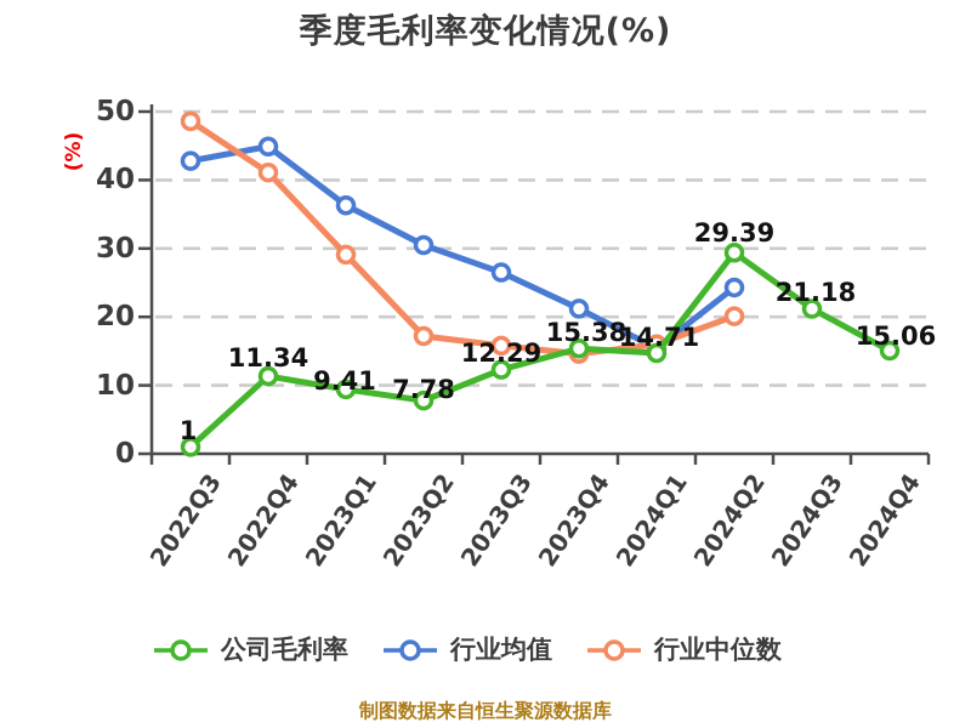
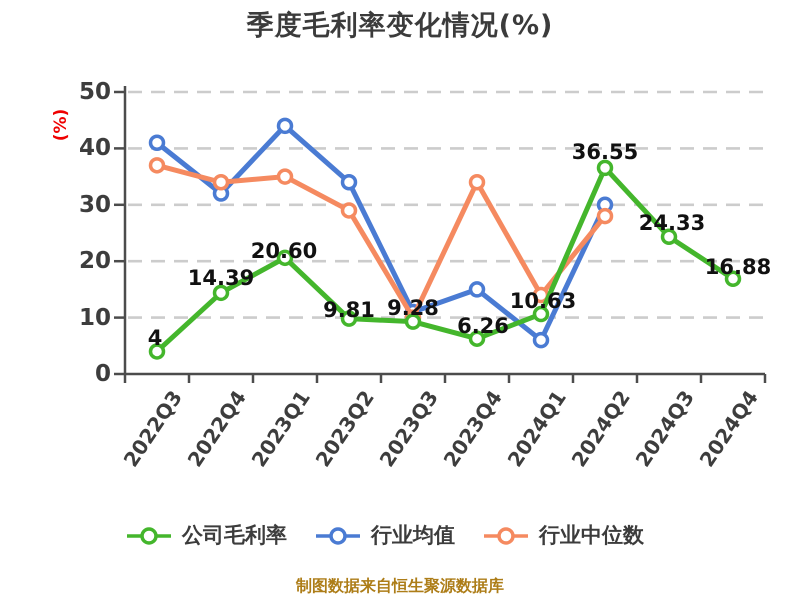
公司毛利率/2022Q3: 1 -> 4
行业均值/2022Q3: 43 -> 41
行业中位数/2022Q3: 49 -> 37
公司毛利率/2022Q4: 11.34 -> 14.39
行业均值/2022Q4: 45 -> 32
行业中位数/2022Q4: 41 -> 34
公司毛利率/2023Q1: 9.41 -> 20.60
行业均值/2023Q1: 36 -> 44
行业中位数/2023Q1: 29 -> 35
公司毛利率/2023Q2: 7.78 -> 9.81
行业均值/2023Q2: 30 -> 34
行业中位数/2023Q2: 17 -> 29
公司毛利率/2023Q3: 12.29 -> 9.28
行业均值/2023Q3: 26 -> 11
行业中位数/2023Q3: 16 -> 10
公司毛利率/2023Q4: 15.38 -> 6.26
行业均值/2023Q4: 21 -> 15
行业中位数/2023Q4: 15 -> 34
公司毛利率/2024Q1: 14.71 -> 10.63
行业均值/2024Q1: 15 -> 6
行业中位数/2024Q1: 16 -> 14
公司毛利率/2024Q2: 29.39 -> 36.55
行业均值/2024Q2: 24 -> 30
行业中位数/2024Q2: 20 -> 28
公司毛利率/2024Q3: 21.18 -> 24.33
公司毛利率/2024Q4: 15.06 -> 16.88
